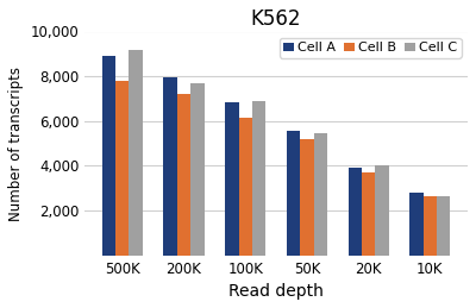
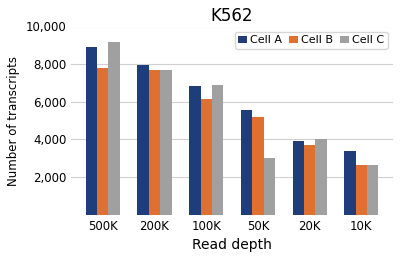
Cell B/200K: 7,200 -> 7,700
Cell C/50K: 5,400 -> 3,000
Cell A/10K: 2,800 -> 3,400
